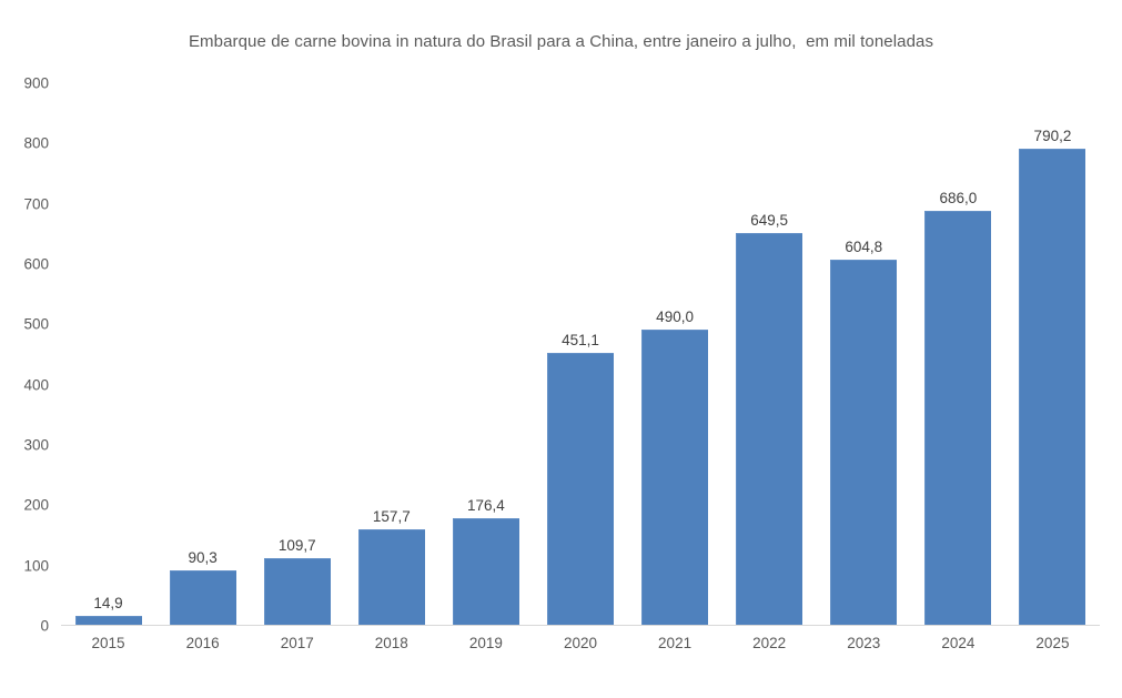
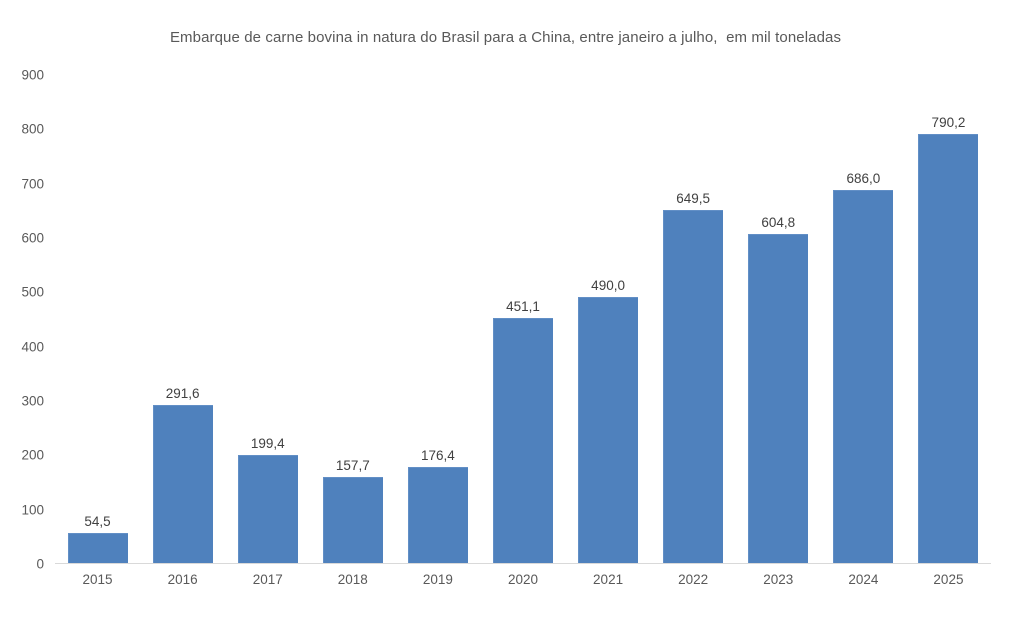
2015: 14,9 -> 54,5
2016: 90,3 -> 291,6
2017: 109,7 -> 199,4
